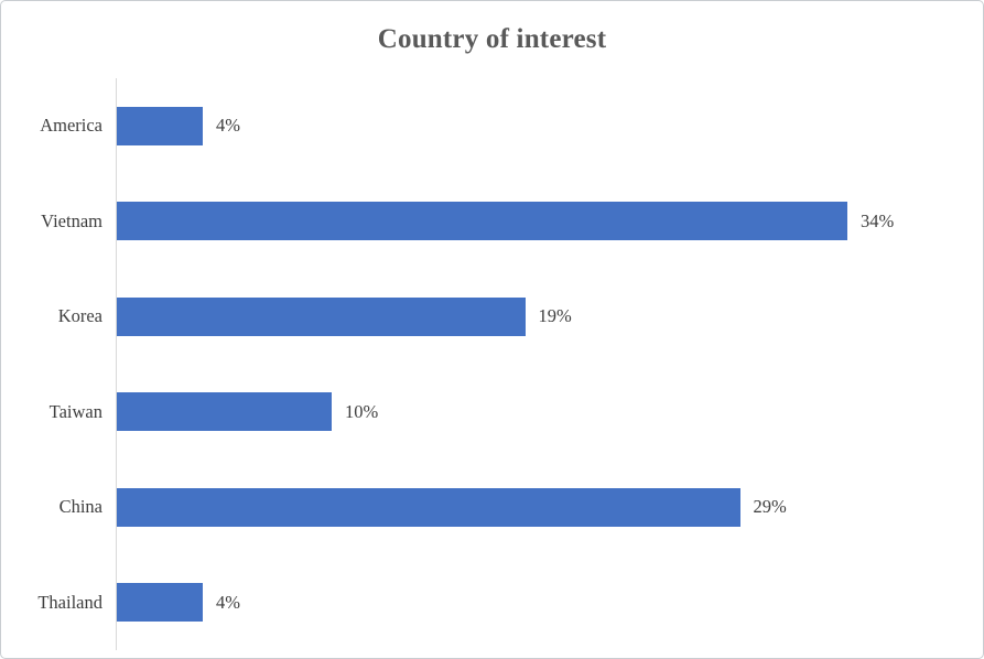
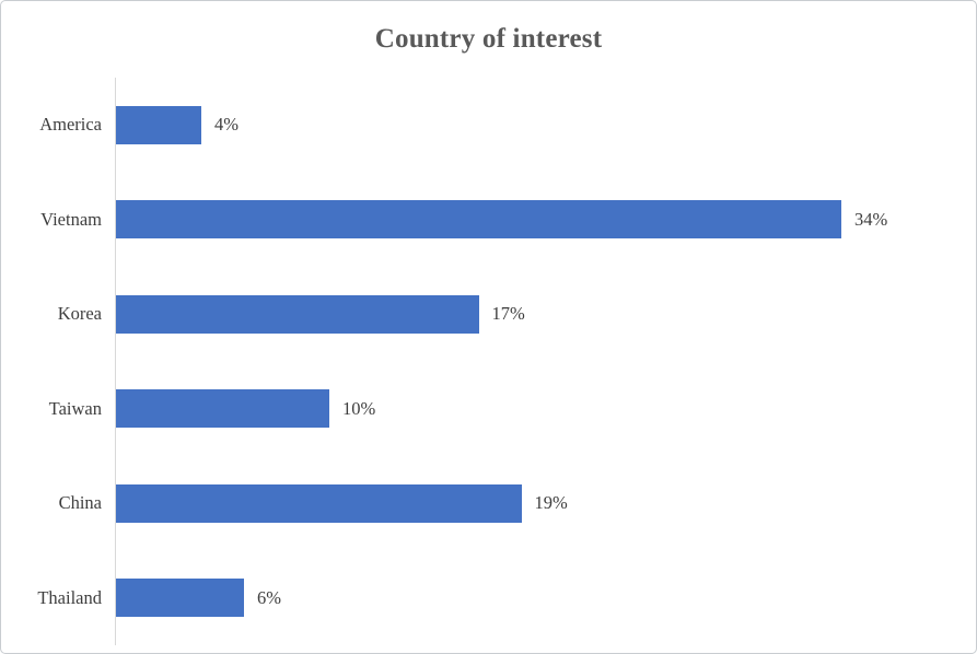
Korea: 19% -> 17%
China: 29% -> 19%
Thailand: 4% -> 6%
